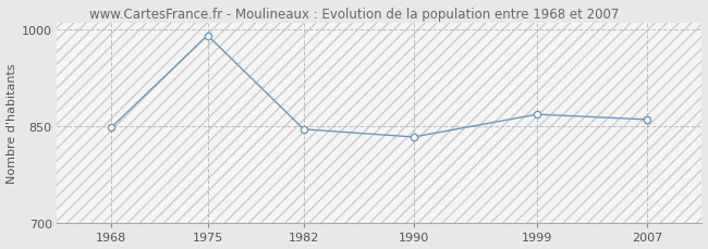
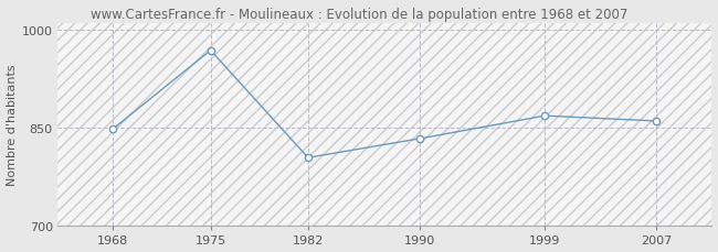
1975: 990 -> 968
1982: 845 -> 804
